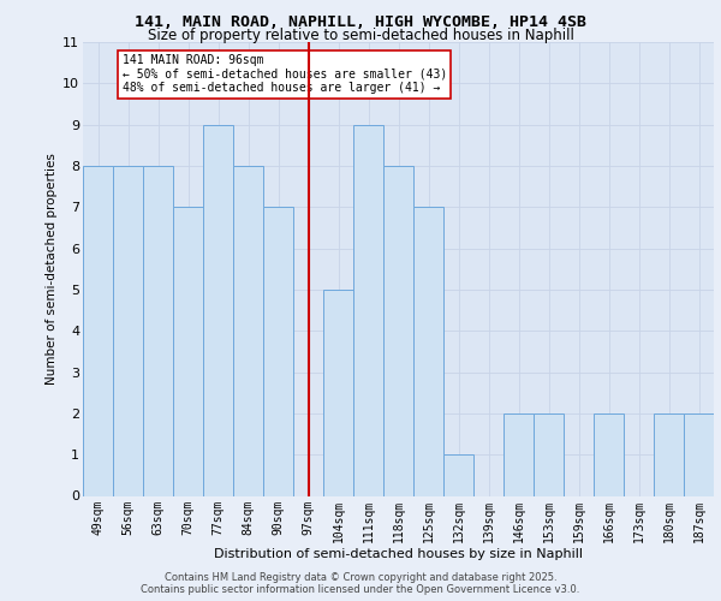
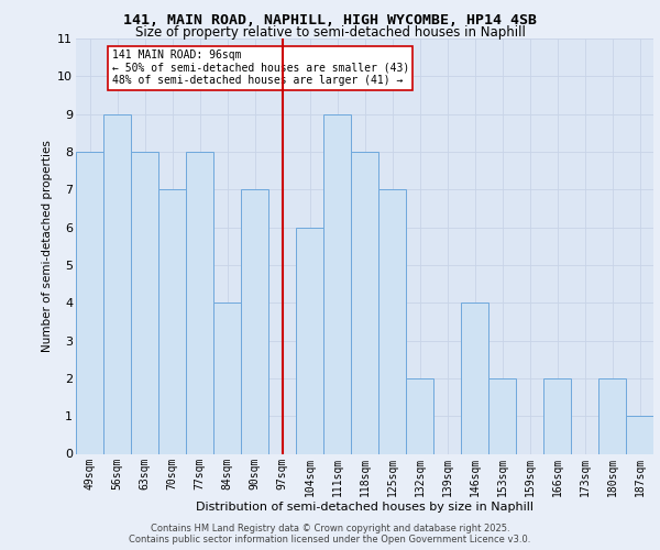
56sqm: 8 -> 9
77sqm: 9 -> 8
84sqm: 8 -> 4
104sqm: 5 -> 6
132sqm: 1 -> 2
146sqm: 2 -> 4
187sqm: 2 -> 1
